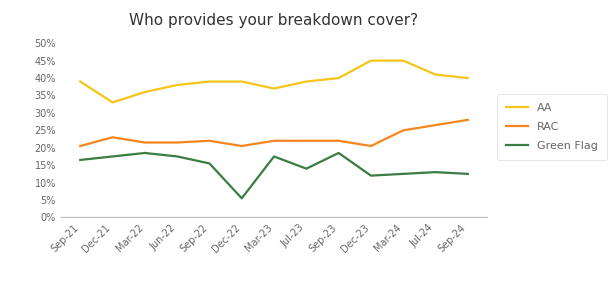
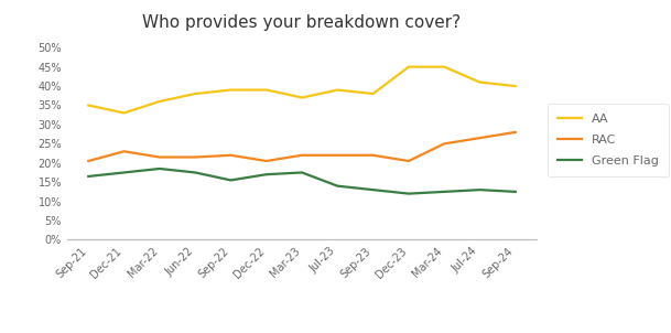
AA/Sep-21: 39% -> 35%
Green Flag/Dec-22: 5.5% -> 17.0%
AA/Sep-23: 40% -> 38%
Green Flag/Sep-23: 18.5% -> 13.0%
